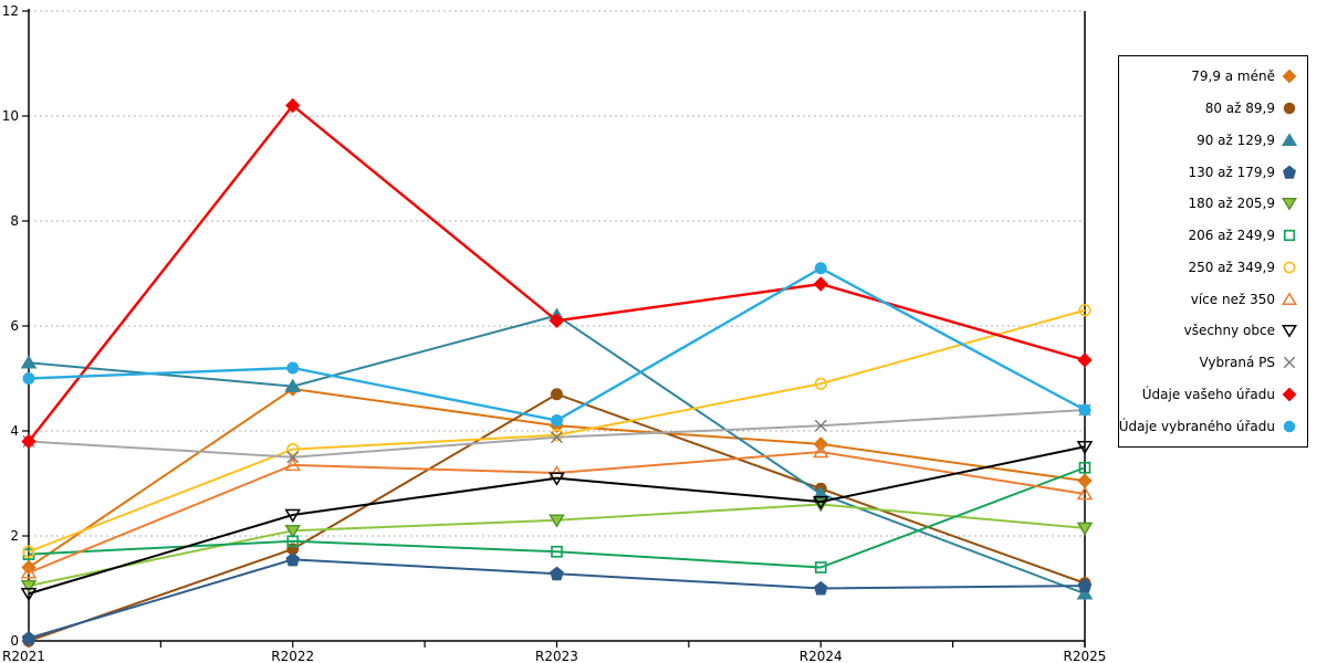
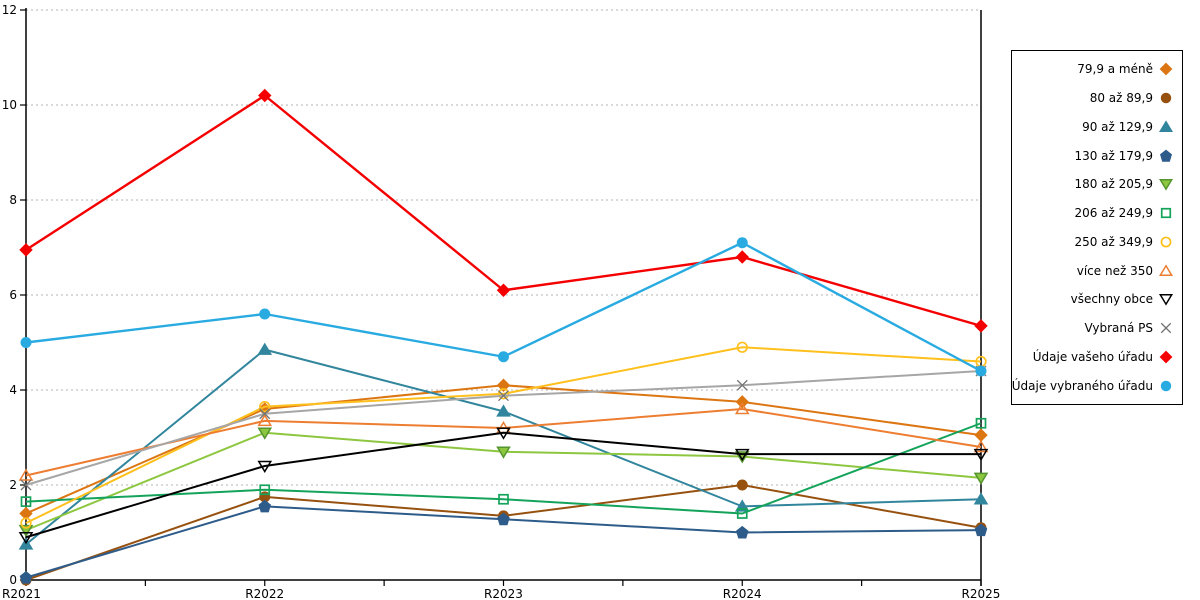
90 až 129,9/R2021: 5.3 -> 0.8
250 až 349,9/R2021: 1.7 -> 1.2
více než 350/R2021: 1.3 -> 2.2
Vybraná PS/R2021: 3.8 -> 2.0
Údaje vašeho úřadu/R2021: 3.8 -> 7.0
79,9 a méně/R2022: 4.8 -> 3.6
180 až 205,9/R2022: 2.1 -> 3.1
Údaje vybraného úřadu/R2022: 5.2 -> 5.6
80 až 89,9/R2023: 4.7 -> 1.4
90 až 129,9/R2023: 6.2 -> 3.5
180 až 205,9/R2023: 2.3 -> 2.7
Údaje vybraného úřadu/R2023: 4.2 -> 4.7
80 až 89,9/R2024: 2.9 -> 2.0
90 až 129,9/R2024: 2.8 -> 1.6
90 až 129,9/R2025: 0.9 -> 1.7
250 až 349,9/R2025: 6.3 -> 4.6
všechny obce/R2025: 3.7 -> 2.6
